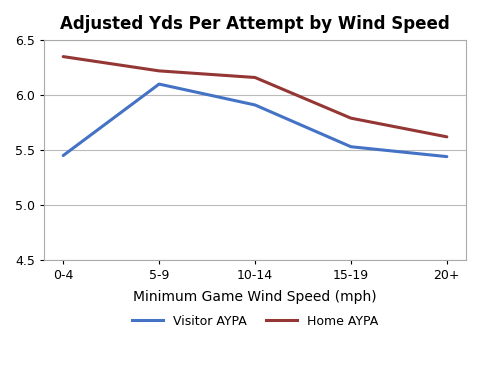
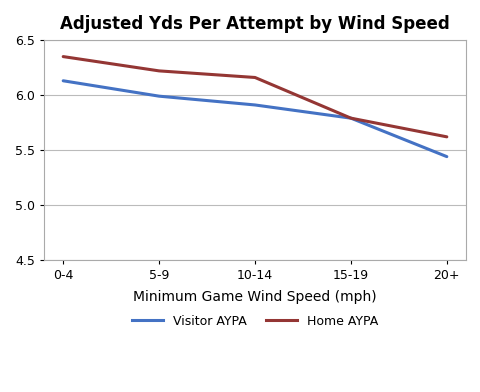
Visitor AYPA/0-4: 5.45 -> 6.13
Visitor AYPA/5-9: 6.10 -> 5.99
Visitor AYPA/15-19: 5.53 -> 5.79
